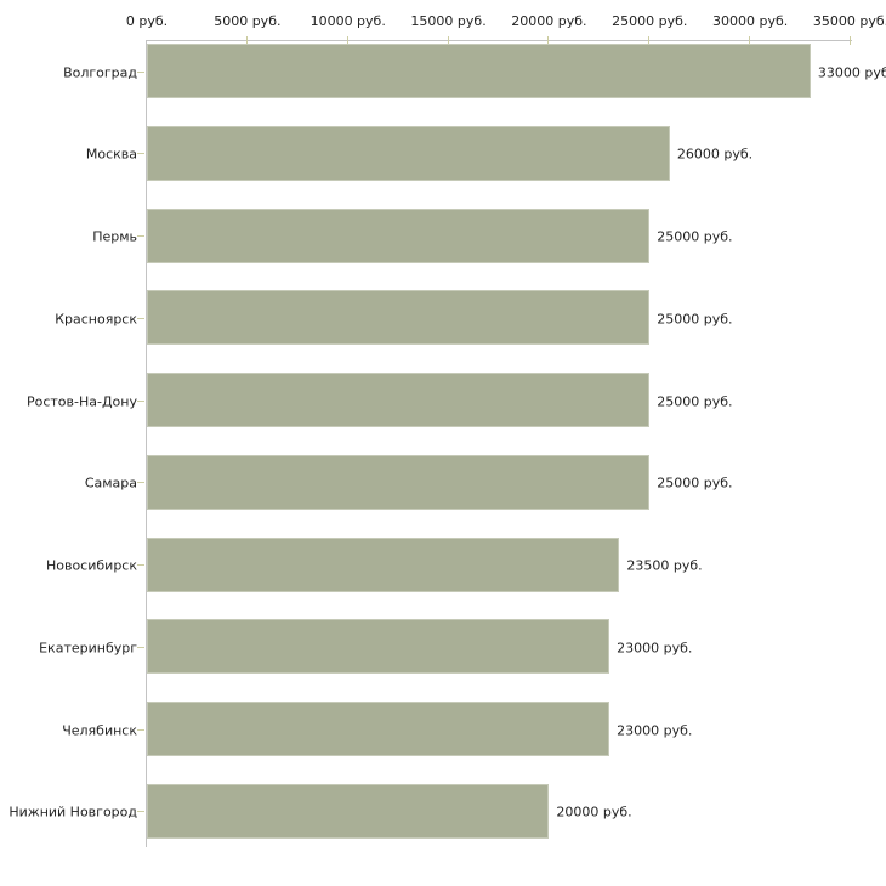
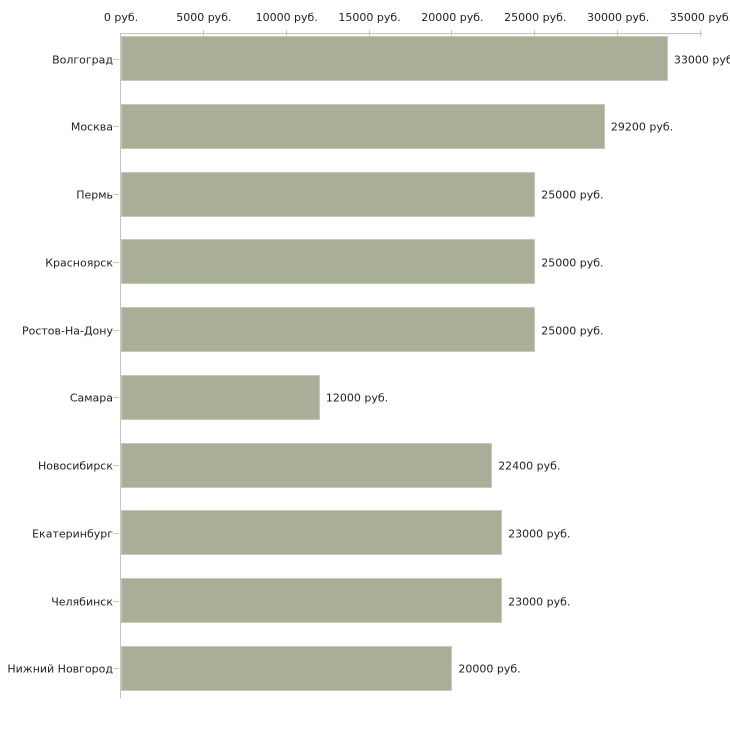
Москва: 26000 -> 29200
Самара: 25000 -> 12000
Новосибирск: 23500 -> 22400
